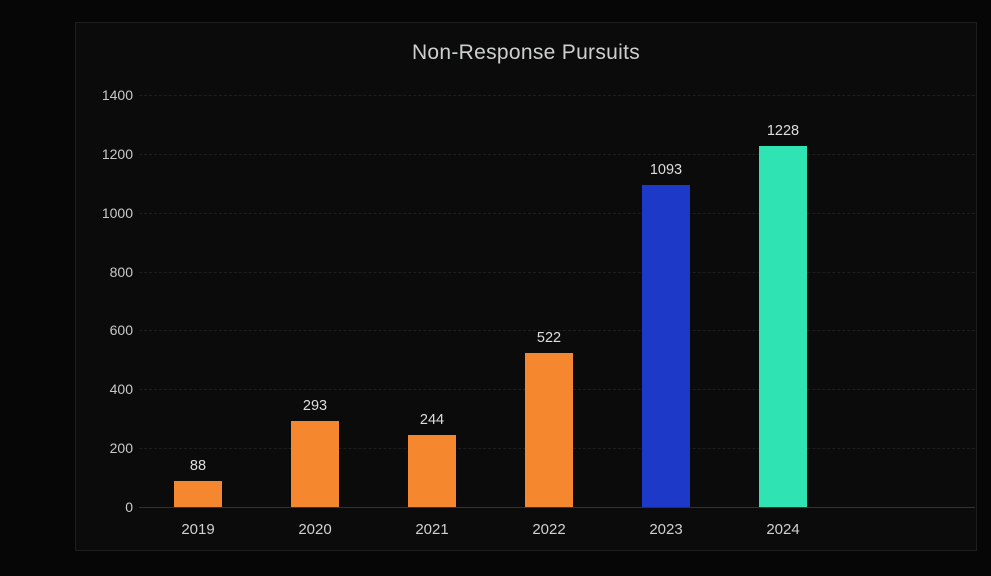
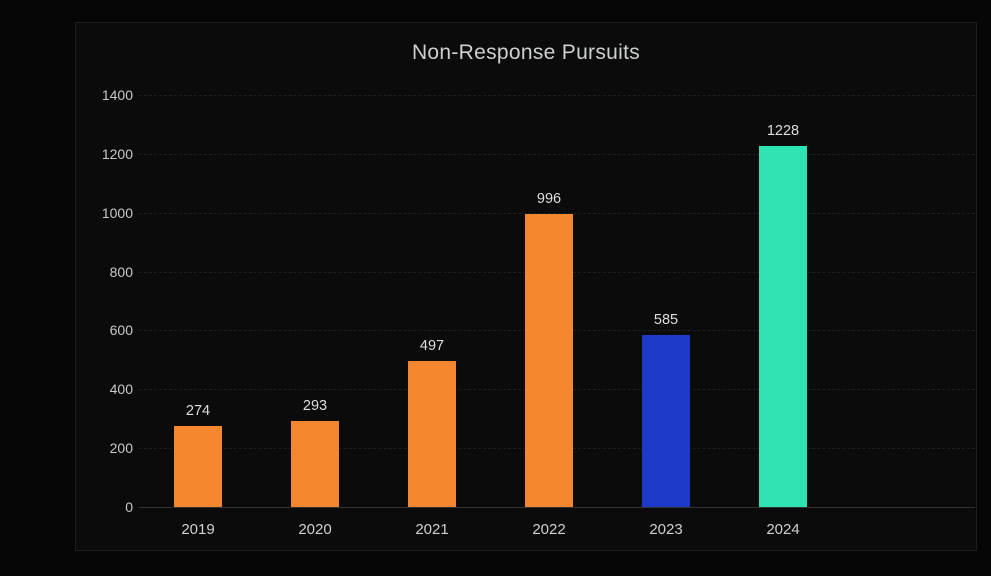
2019: 88 -> 274
2021: 244 -> 497
2022: 522 -> 996
2023: 1093 -> 585
